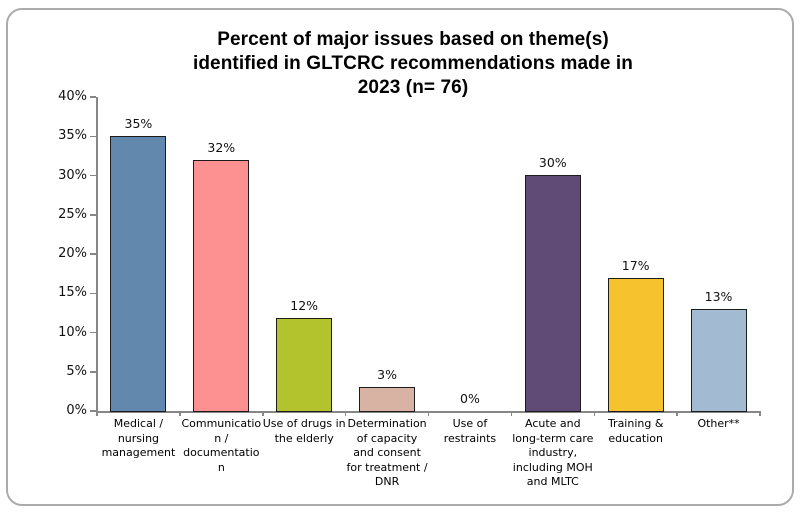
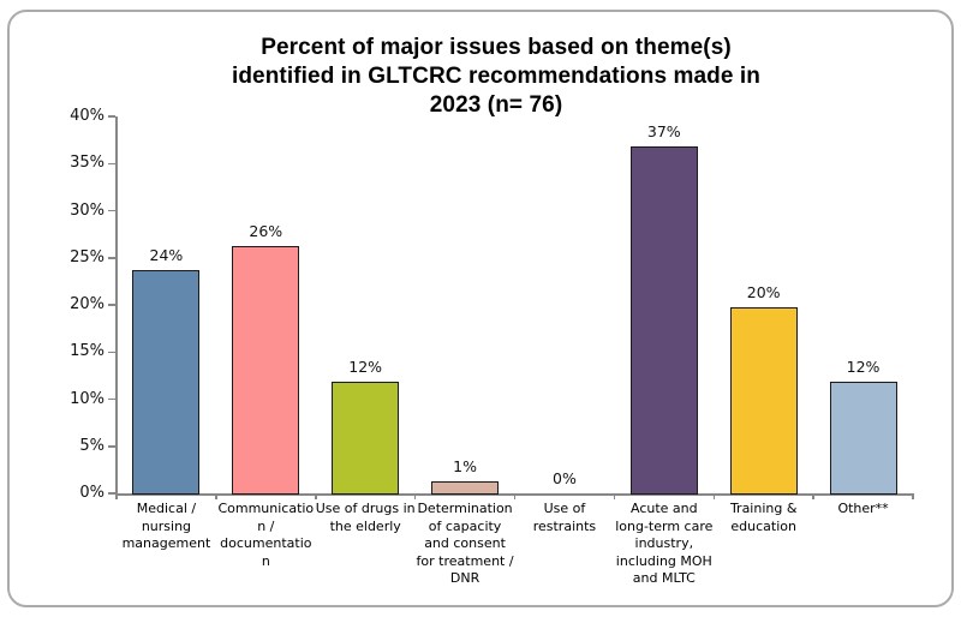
Medical / nursing management: 35% -> 24%
Communication / documentation: 32% -> 26%
Determination of capacity and consent for treatment / DNR: 3% -> 1%
Acute and long-term care industry, including MOH and MLTC: 30% -> 37%
Training & education: 17% -> 20%
Other**: 13% -> 12%
